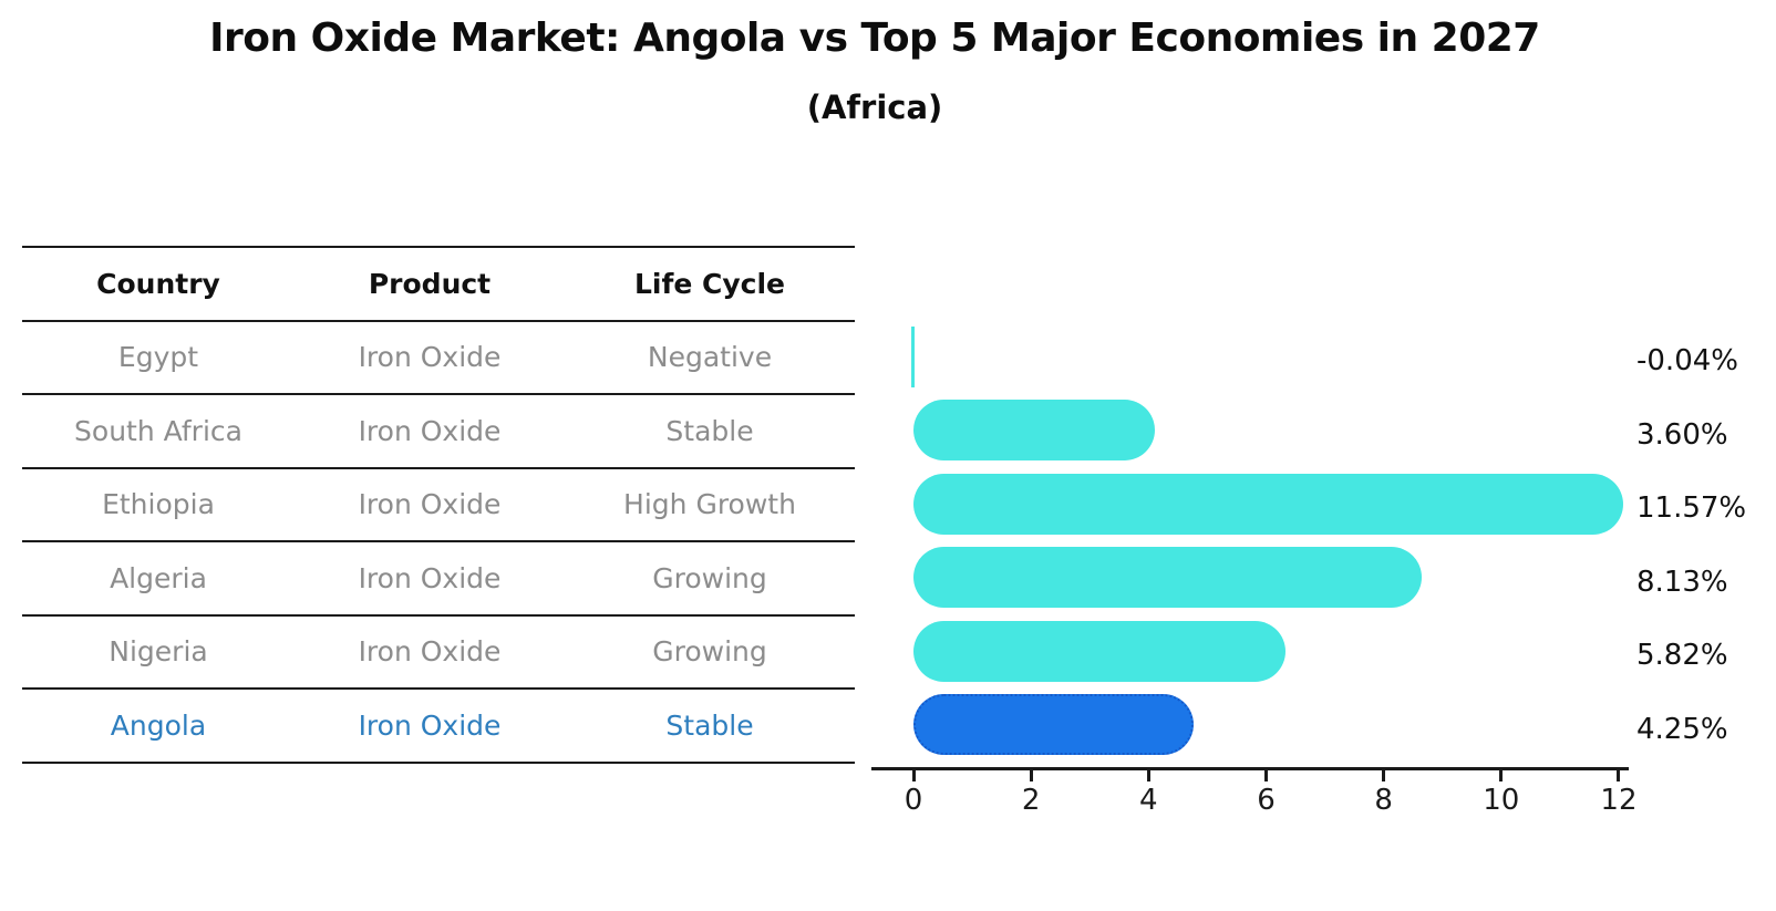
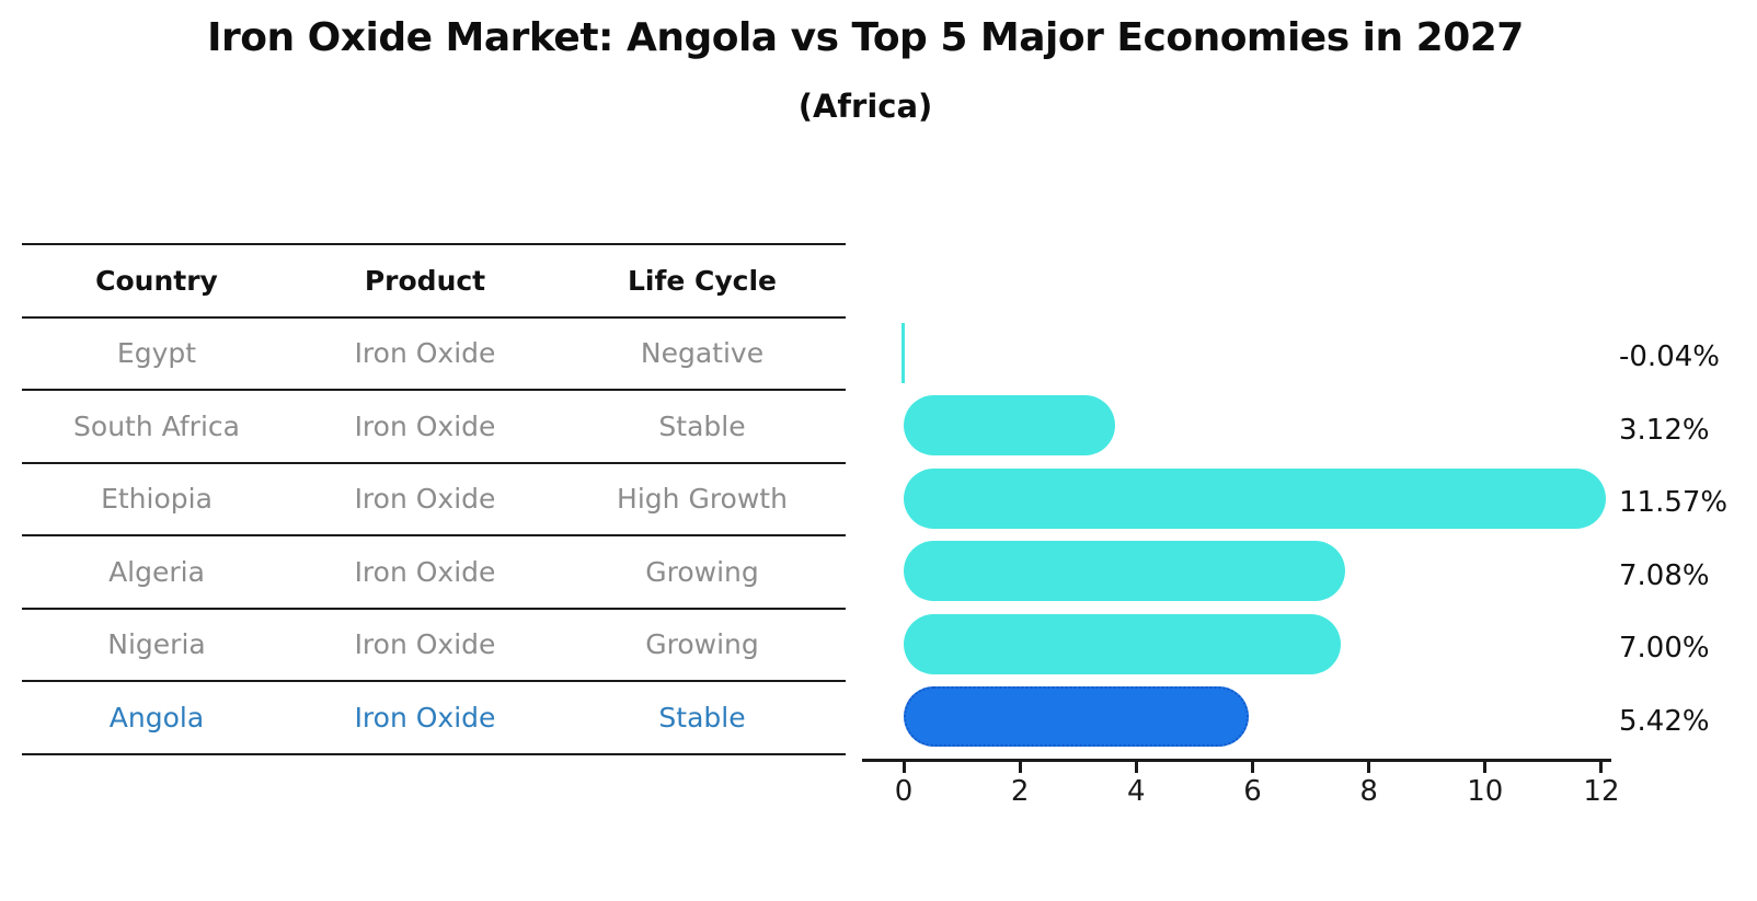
South Africa: 3.60% -> 3.12%
Algeria: 8.13% -> 7.08%
Nigeria: 5.82% -> 7.00%
Angola: 4.25% -> 5.42%
